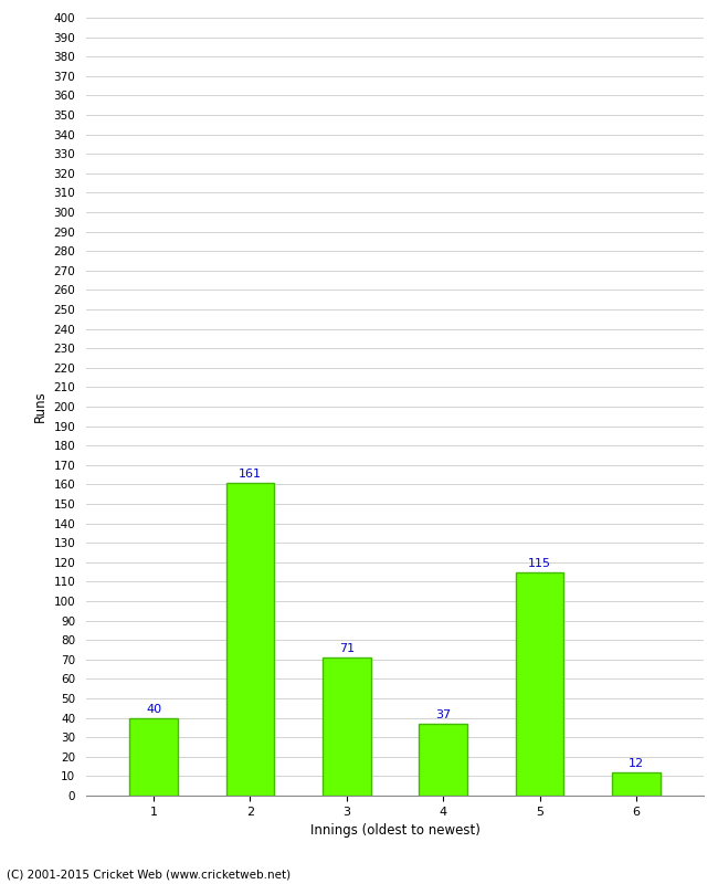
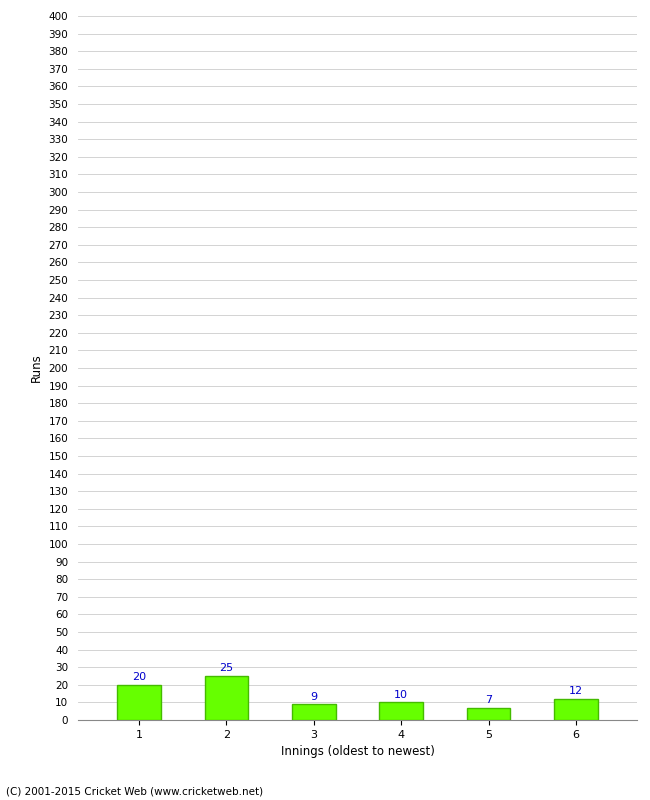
1: 40 -> 20
2: 161 -> 25
3: 71 -> 9
4: 37 -> 10
5: 115 -> 7
